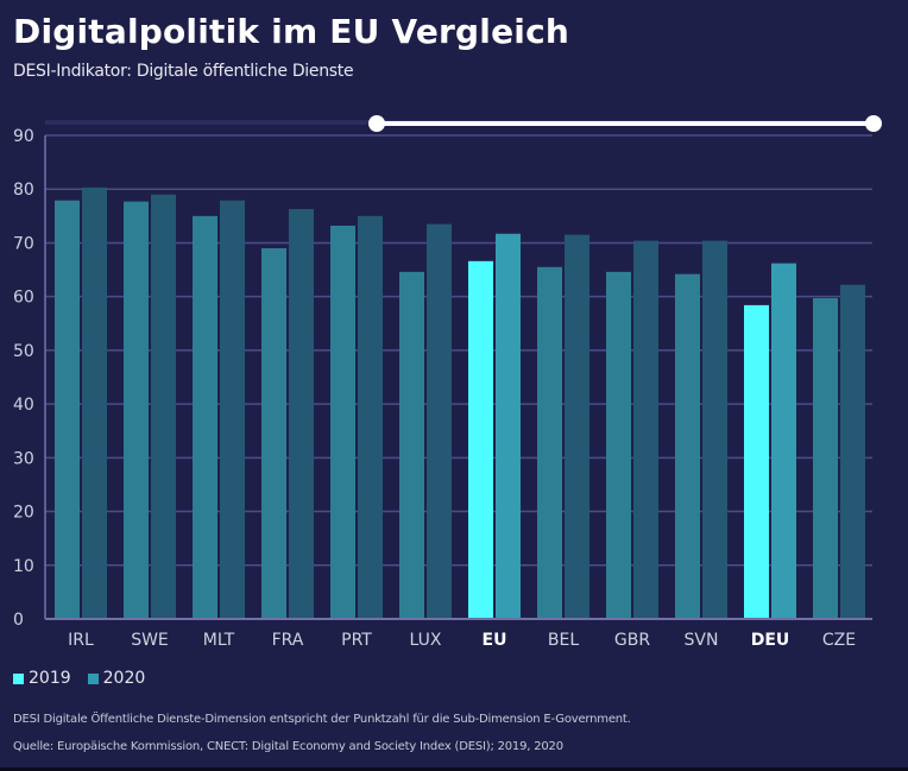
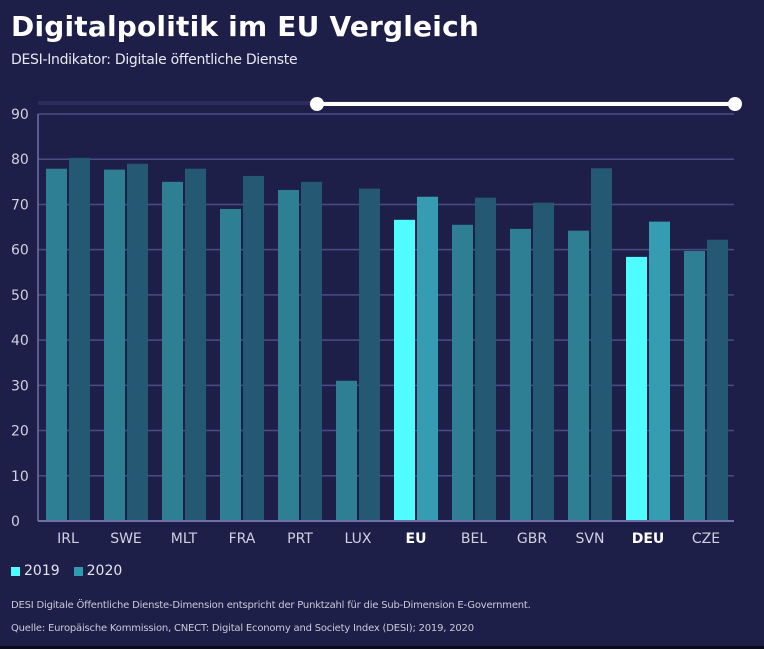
2019/LUX: 65 -> 31
2020/SVN: 70 -> 78
